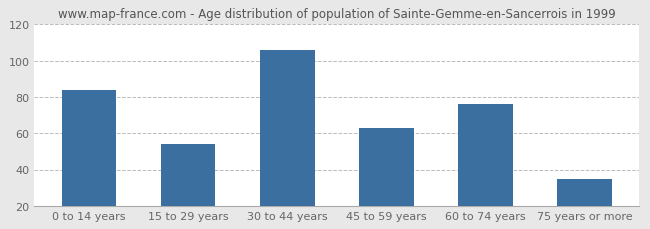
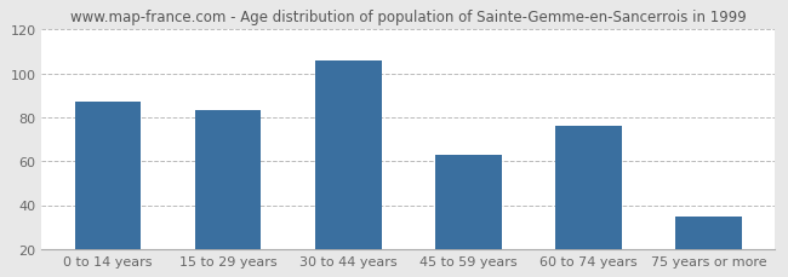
0 to 14 years: 84 -> 87
15 to 29 years: 54 -> 83
